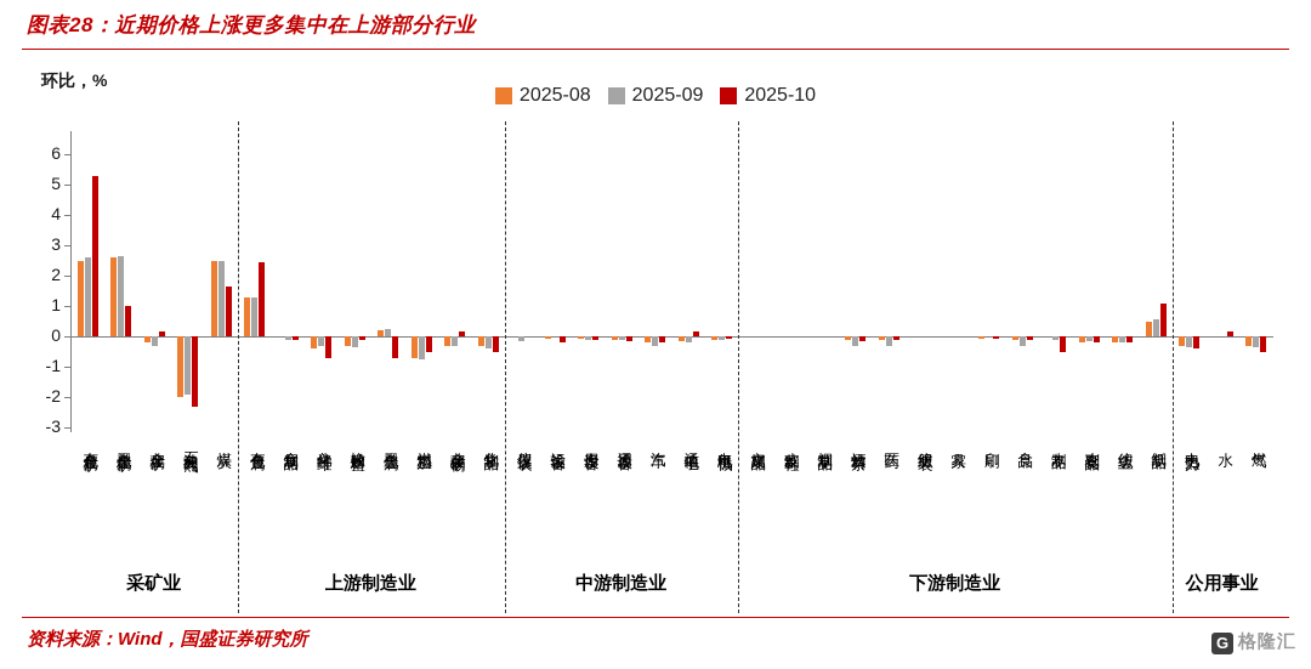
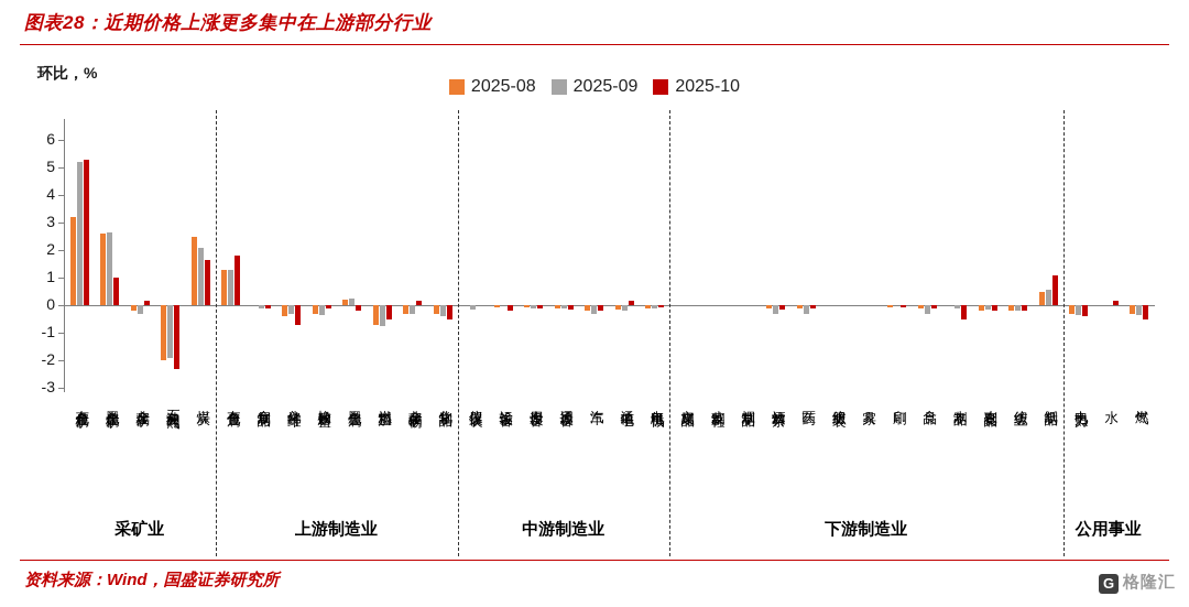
2025-08/有色金属矿: 2.5 -> 3.2
2025-09/有色金属矿: 2.6 -> 5.2
2025-09/煤炭: 2.5 -> 2.1
2025-10/有色金属: 2.5 -> 1.8
2025-10/黑色金属: -0.7 -> -0.2
